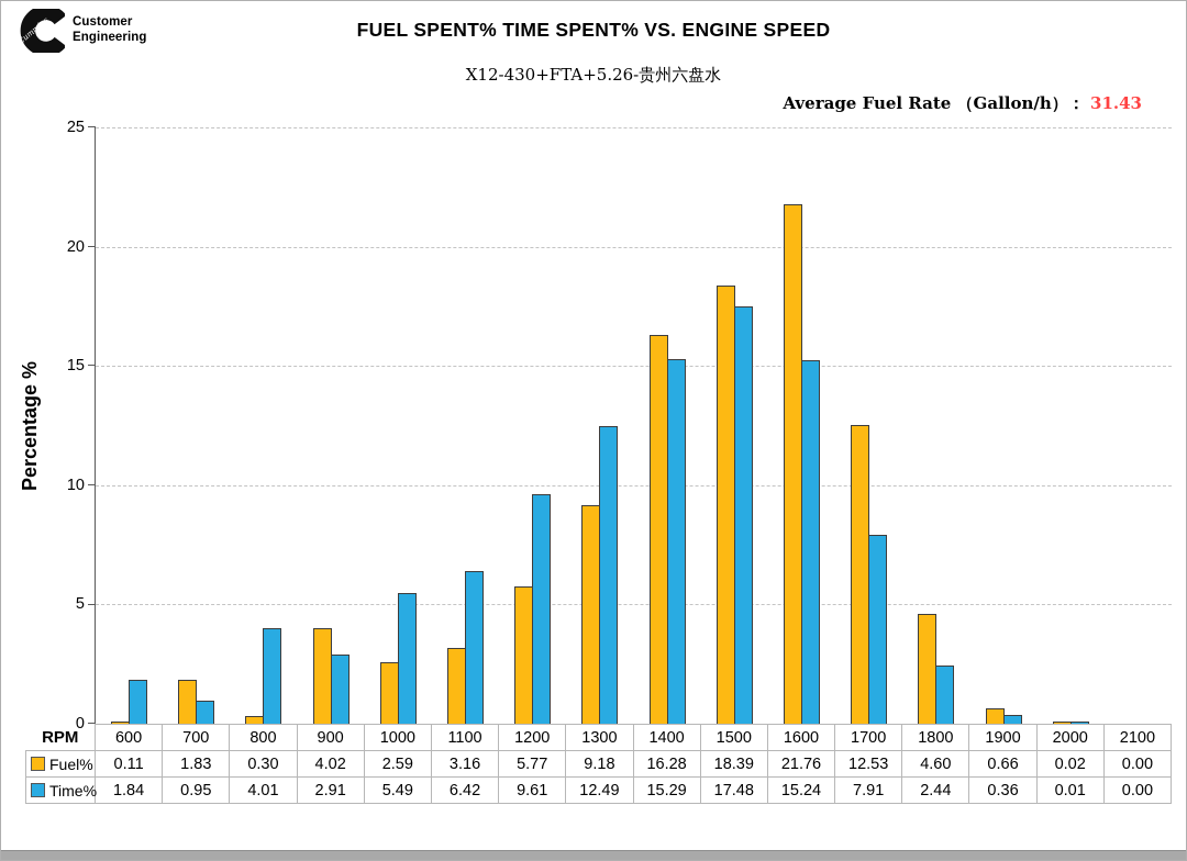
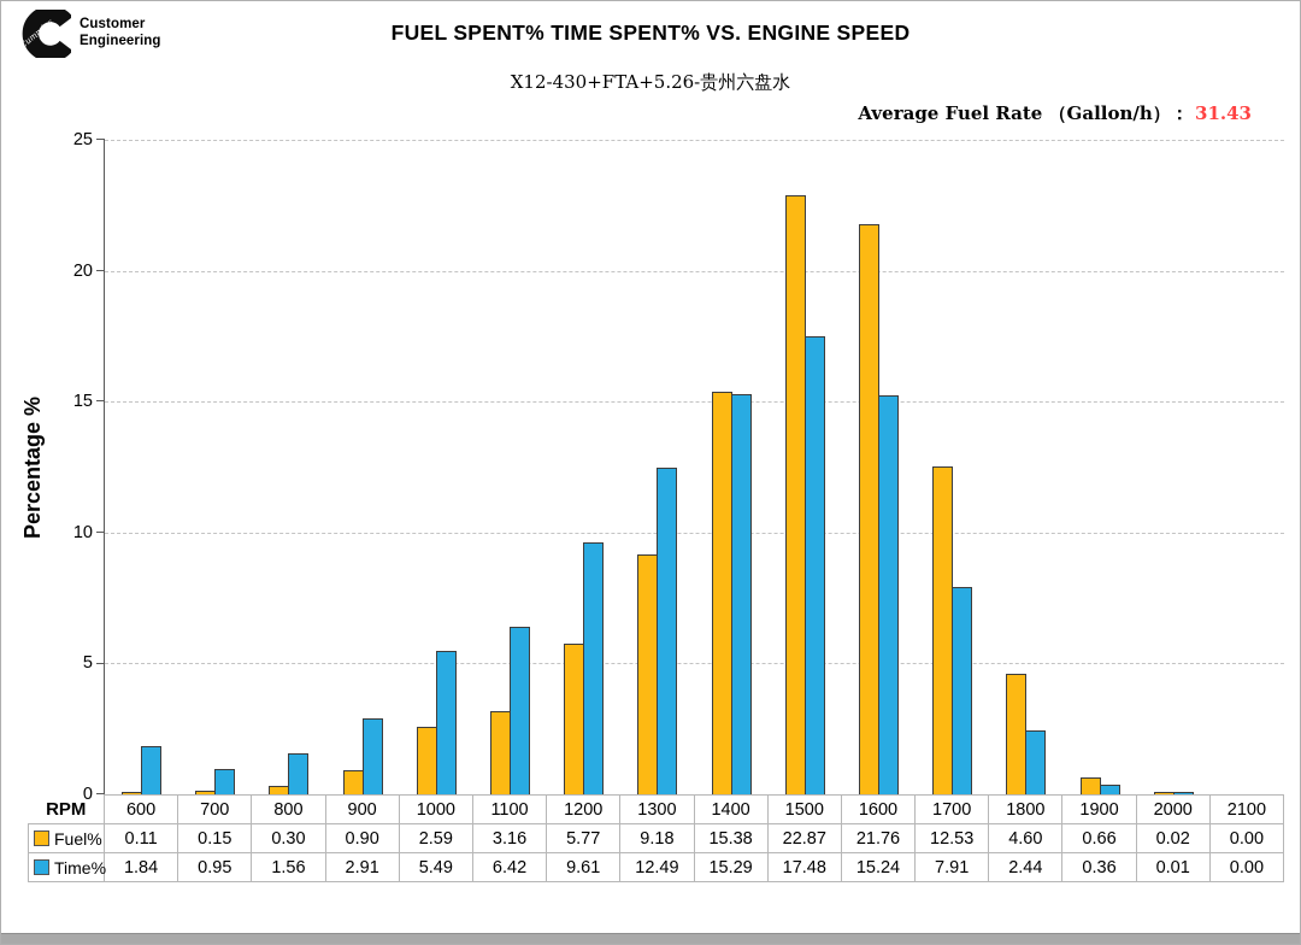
Fuel%/700: 1.83 -> 0.15
Time%/800: 4.01 -> 1.56
Fuel%/900: 4.02 -> 0.90
Fuel%/1400: 16.28 -> 15.38
Fuel%/1500: 18.39 -> 22.87
